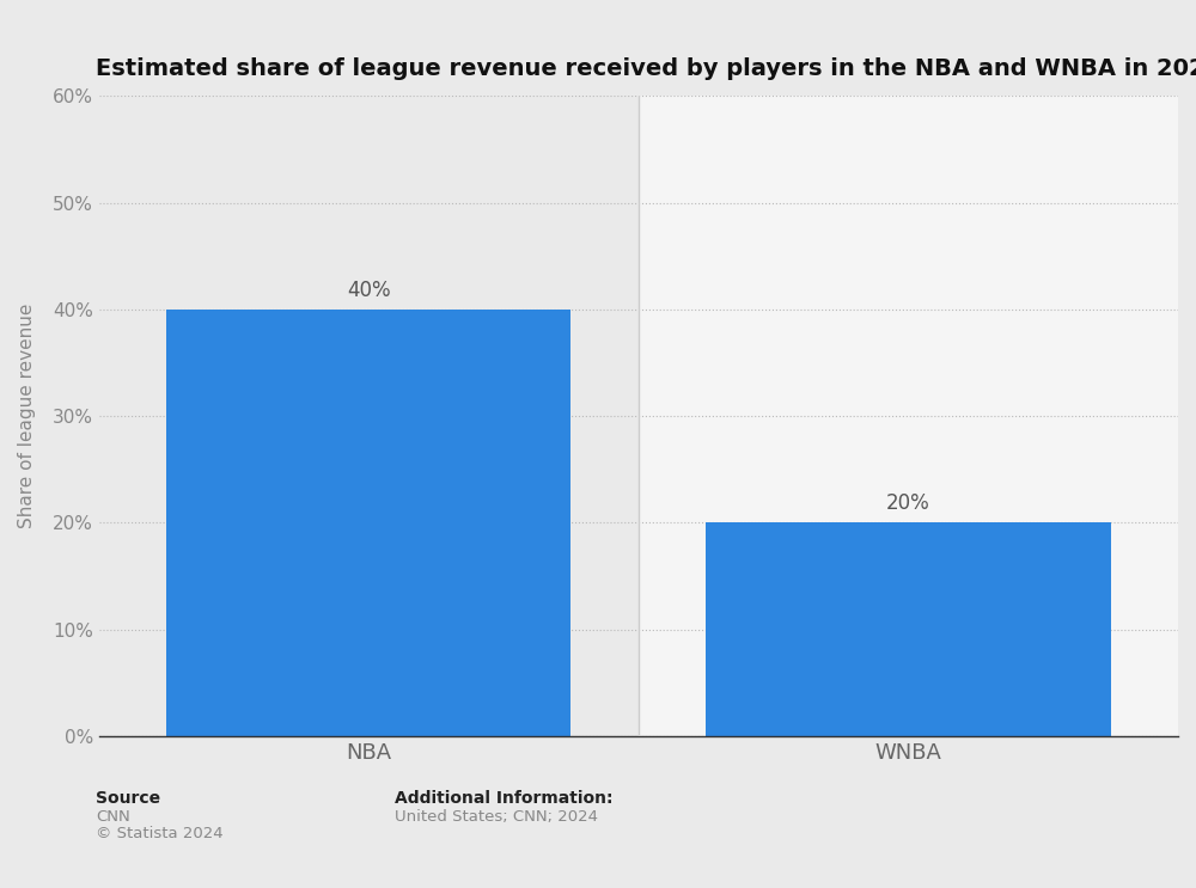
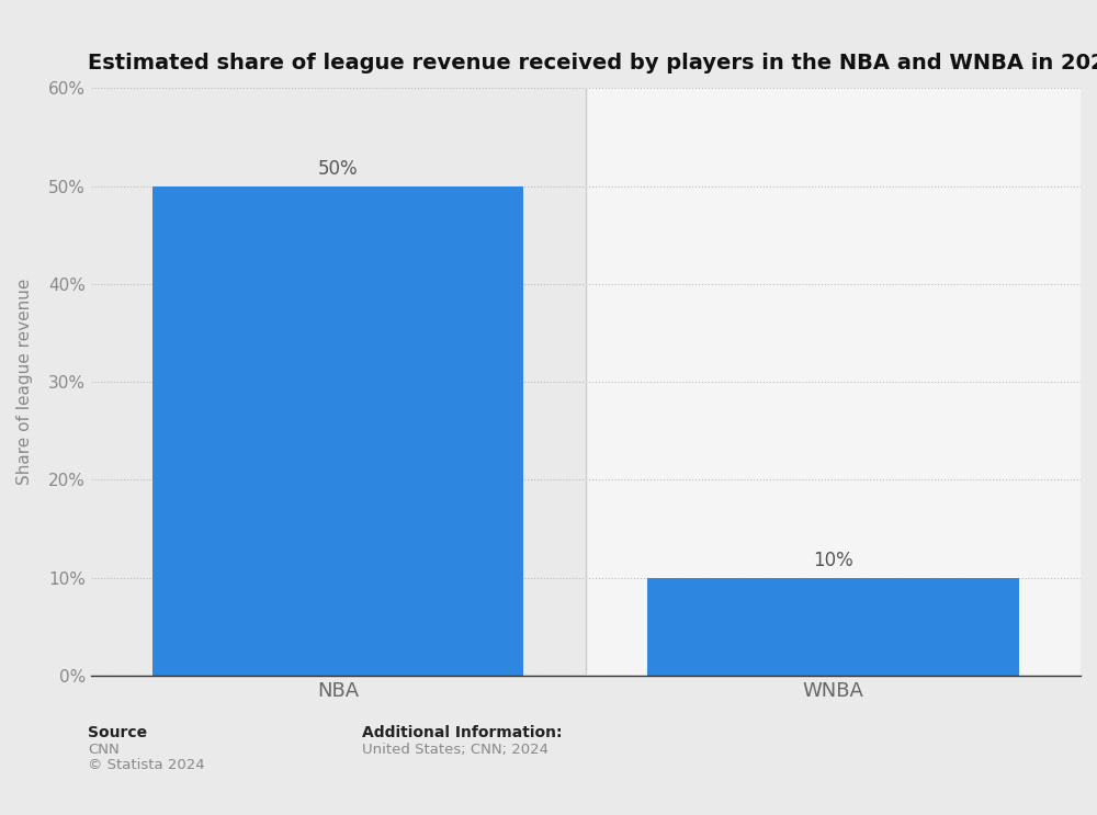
NBA: 40% -> 50%
WNBA: 20% -> 10%
